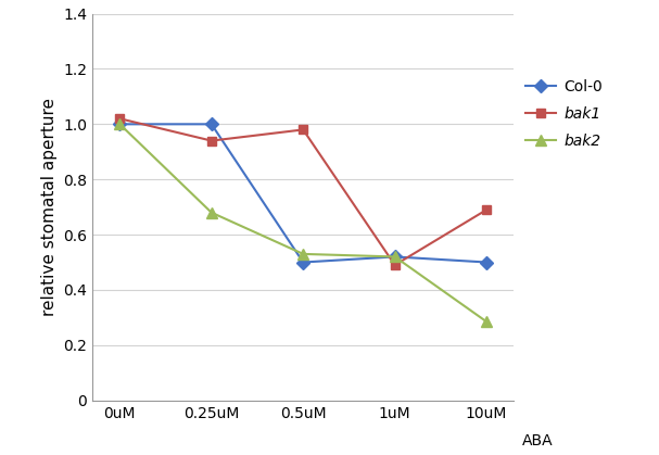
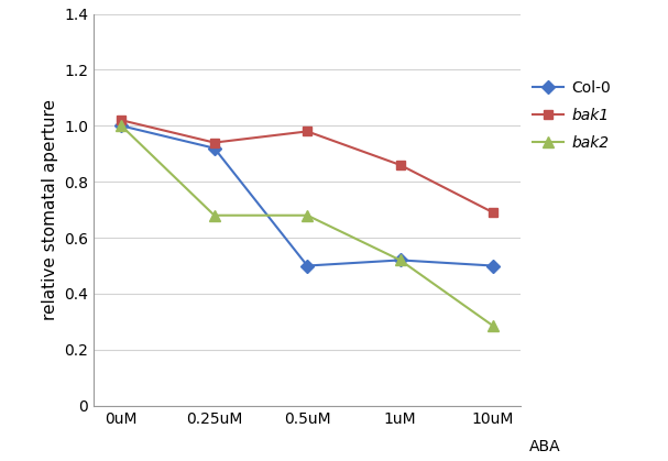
Col-0/0.25uM: 1.00 -> 0.92
bak2/0.5uM: 0.530 -> 0.680
bak1/1uM: 0.49 -> 0.86
